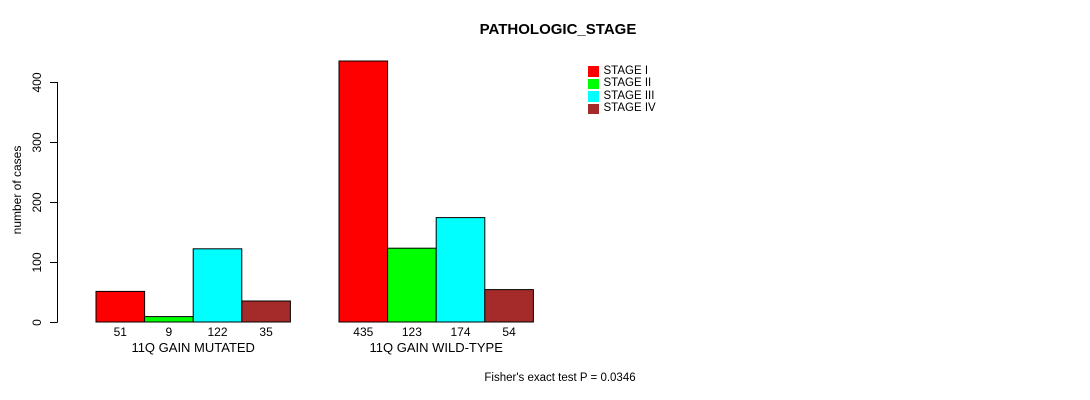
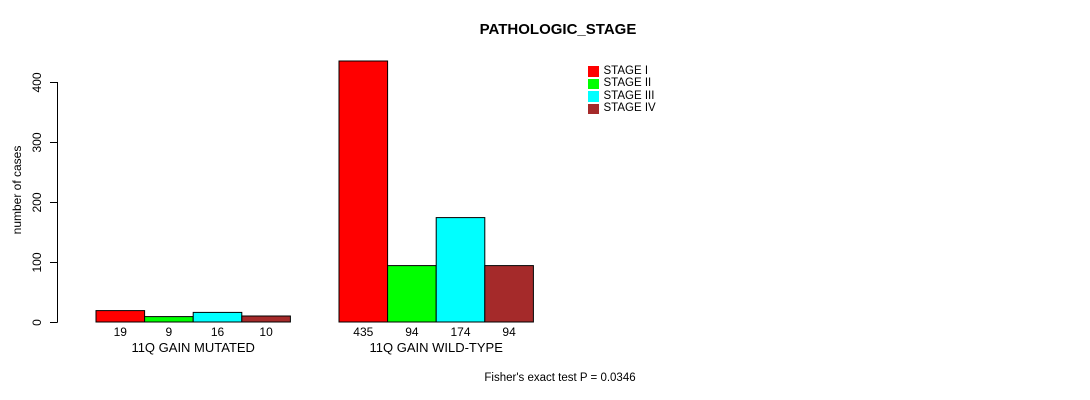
STAGE I/11Q GAIN MUTATED: 51 -> 19
STAGE III/11Q GAIN MUTATED: 122 -> 16
STAGE IV/11Q GAIN MUTATED: 35 -> 10
STAGE II/11Q GAIN WILD-TYPE: 123 -> 94
STAGE IV/11Q GAIN WILD-TYPE: 54 -> 94
